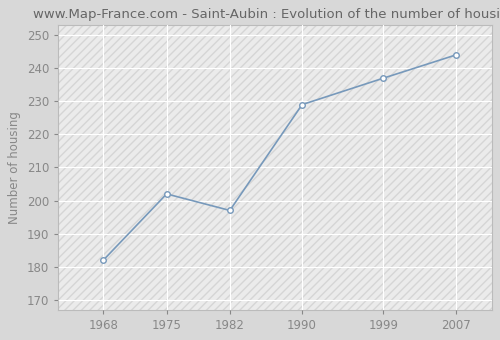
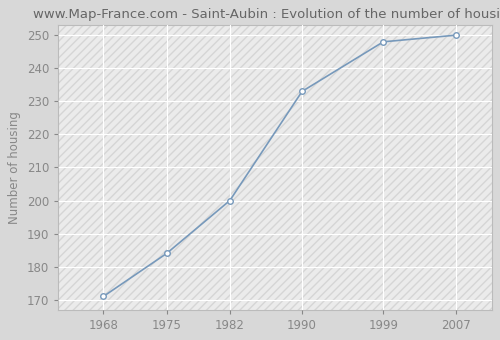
1968: 182 -> 171
1975: 202 -> 184
1982: 197 -> 200
1990: 229 -> 233
1999: 237 -> 248
2007: 244 -> 250
